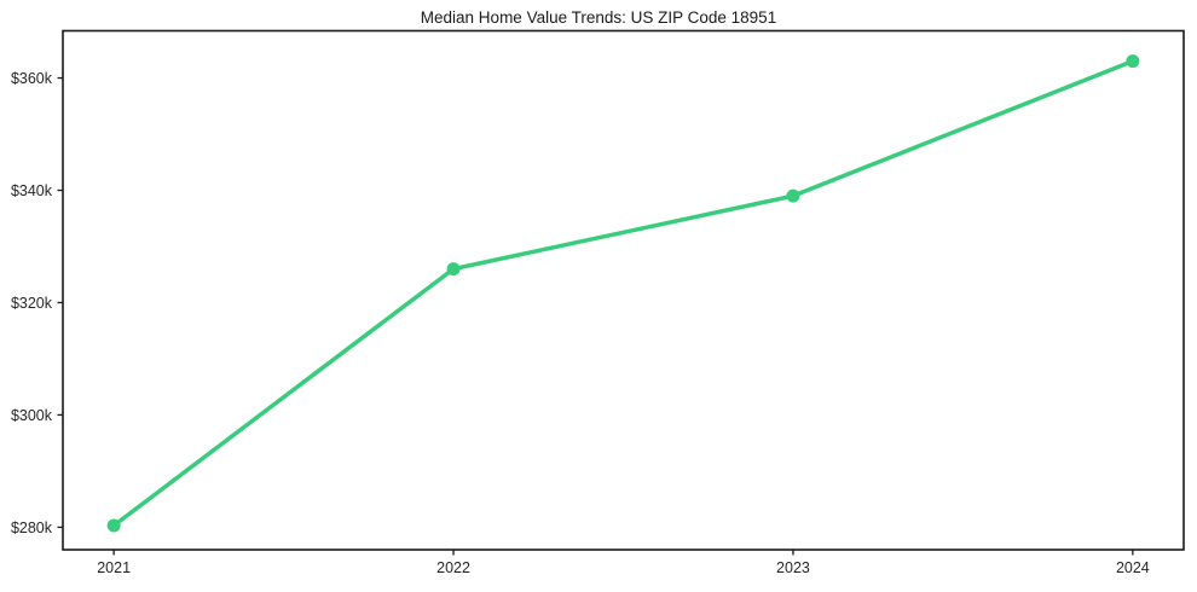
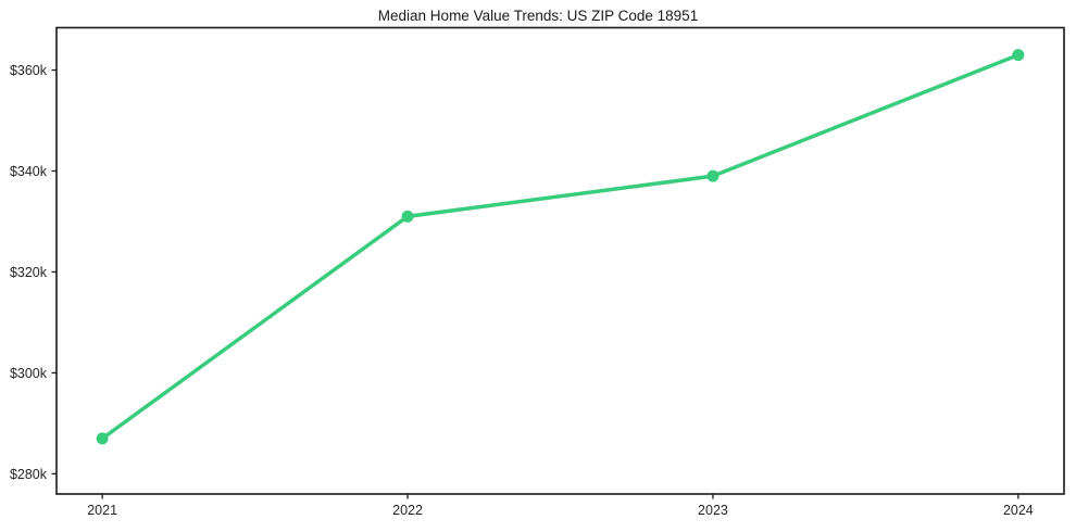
2021: $280k -> $287k
2022: $326k -> $331k
